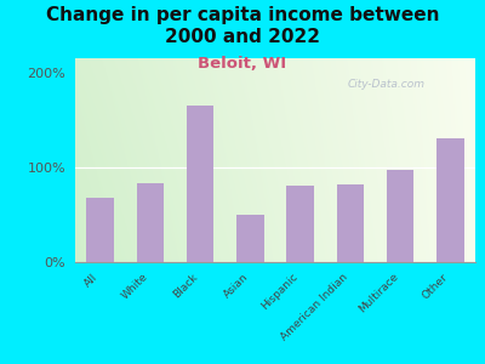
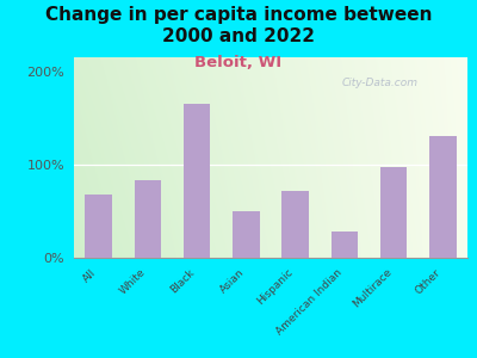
Hispanic: 80% -> 72%
American Indian: 82% -> 28%
